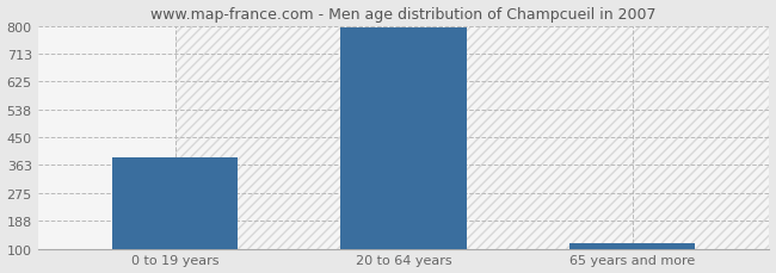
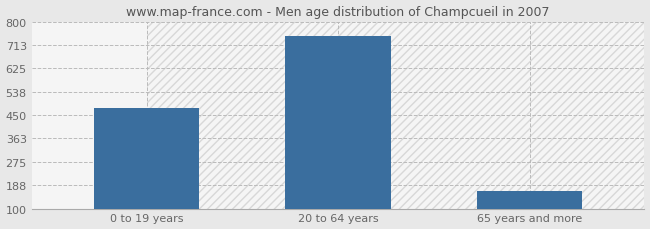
0 to 19 years: 388 -> 475
20 to 64 years: 795 -> 745
65 years and more: 117 -> 165
